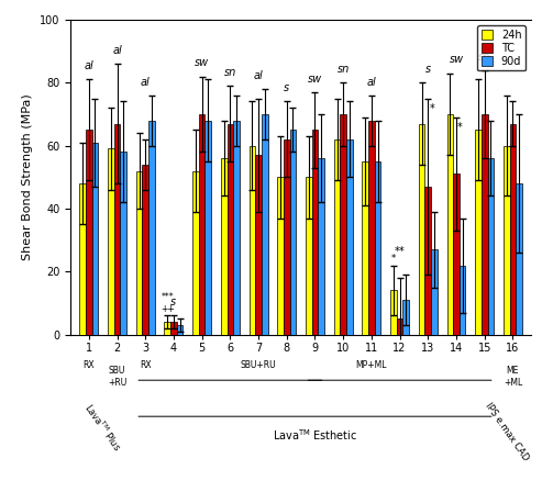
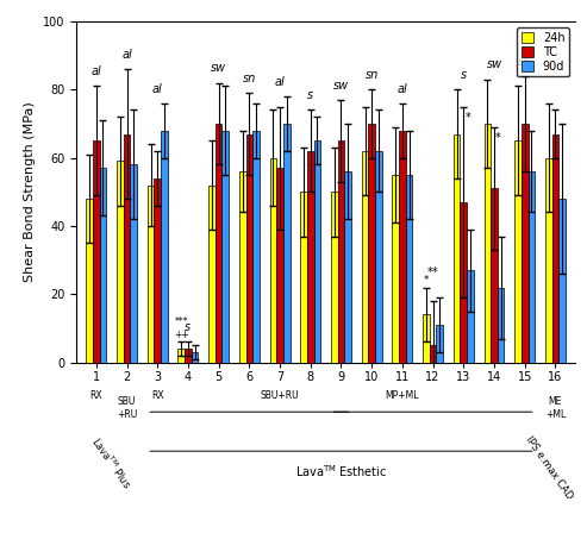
90d/1: 61 -> 57
